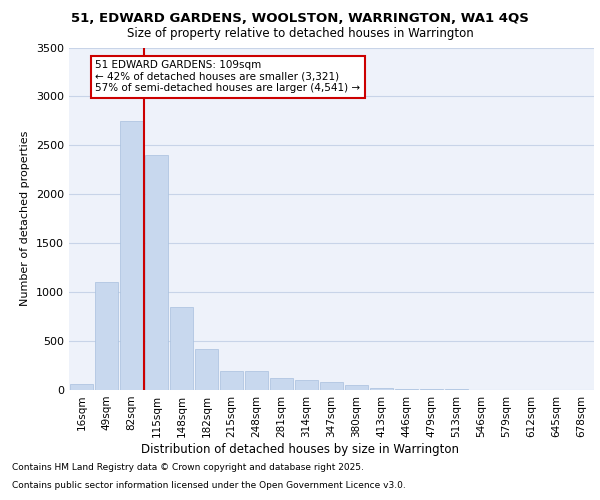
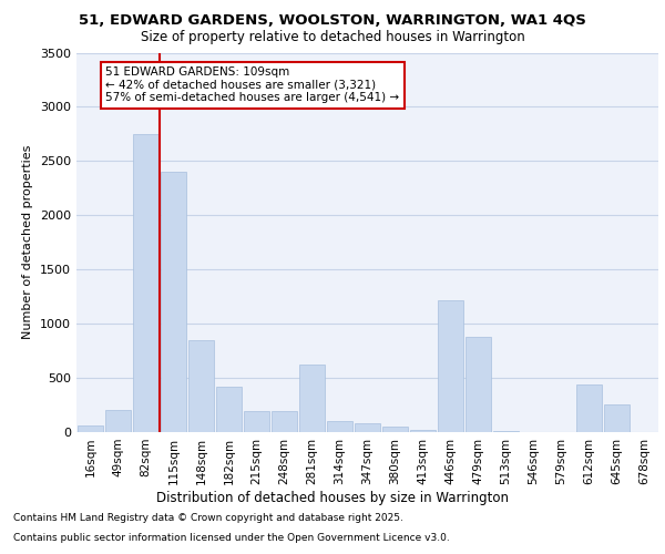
49sqm: 1100 -> 200
281sqm: 120 -> 620
446sqm: 20 -> 1220
479sqm: 10 -> 880
612sqm: 0 -> 440
645sqm: 0 -> 260
